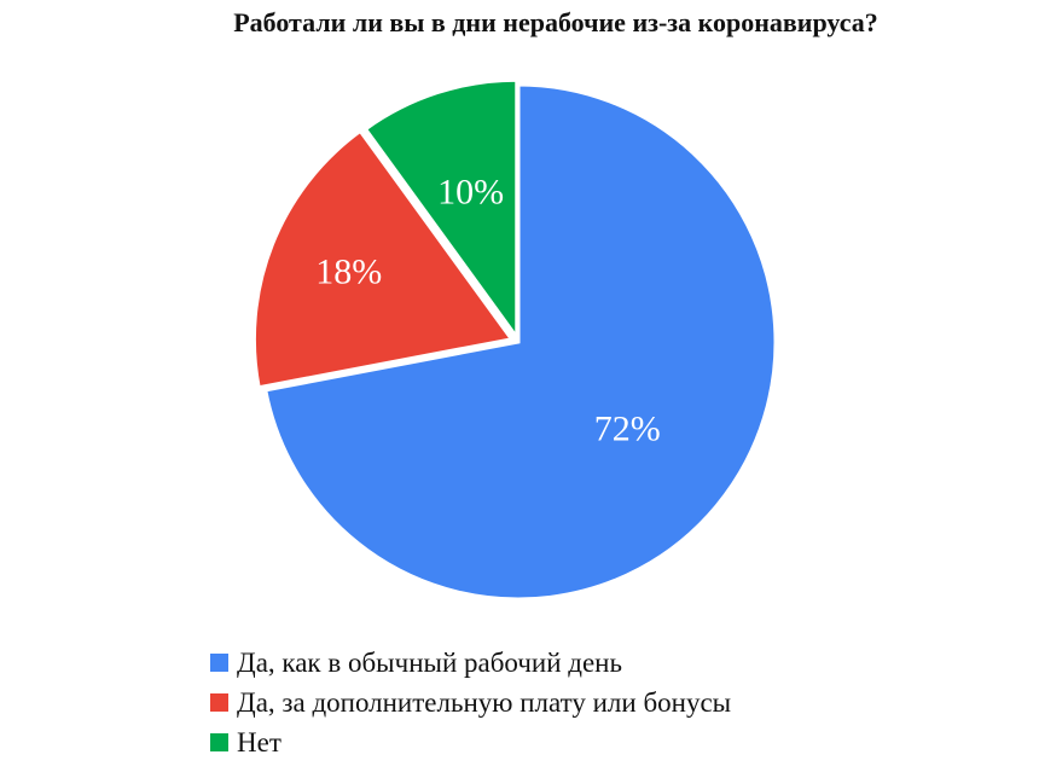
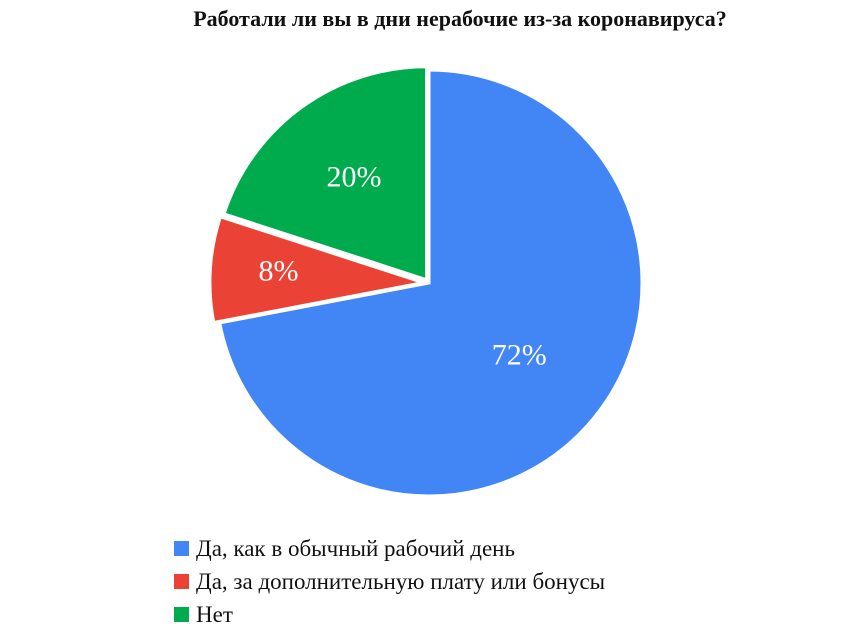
Да, за дополнительную плату или бонусы: 18% -> 8%
Нет: 10% -> 20%
